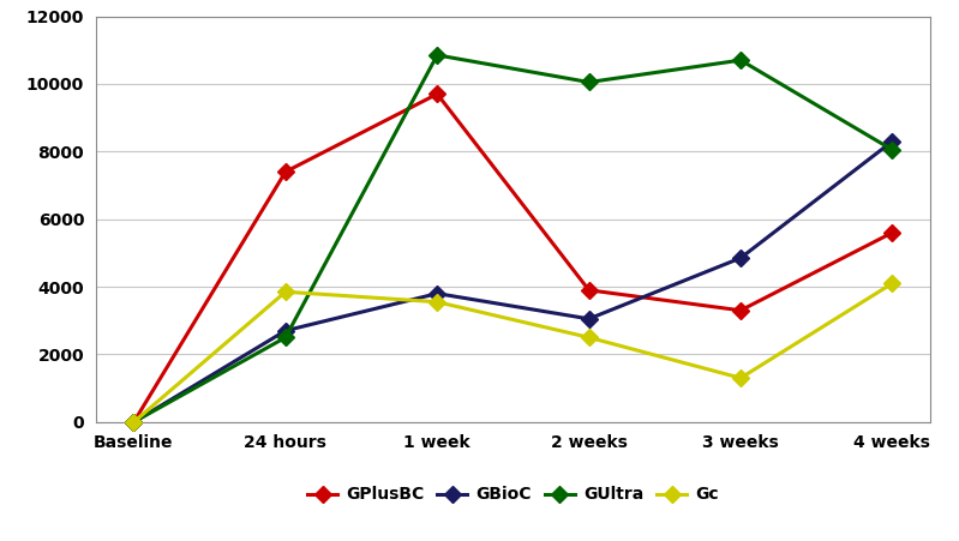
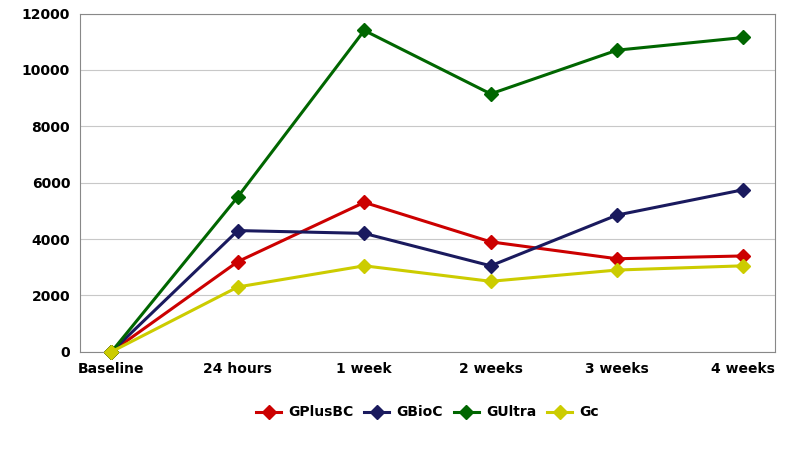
GPlusBC/24 hours: 7400 -> 3200
GBioC/24 hours: 2700 -> 4300
GUltra/24 hours: 2500 -> 5500
Gc/24 hours: 3850 -> 2300
GPlusBC/1 week: 9700 -> 5300
GBioC/1 week: 3800 -> 4200
GUltra/1 week: 10850 -> 11400
Gc/1 week: 3550 -> 3050
GUltra/2 weeks: 10050 -> 9150
Gc/3 weeks: 1300 -> 2900
GPlusBC/4 weeks: 5600 -> 3400
GBioC/4 weeks: 8300 -> 5750
GUltra/4 weeks: 8050 -> 11150
Gc/4 weeks: 4100 -> 3050
